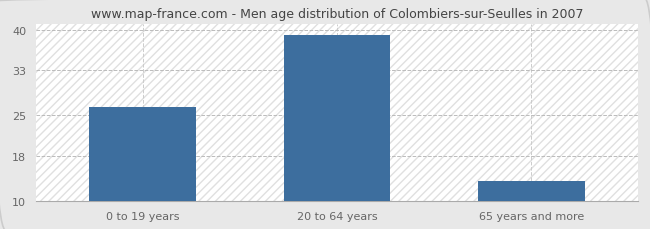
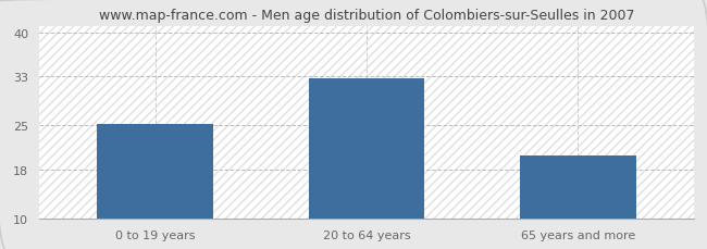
0 to 19 years: 26.5 -> 25.2
20 to 64 years: 39.0 -> 32.6
65 years and more: 13.5 -> 20.2
